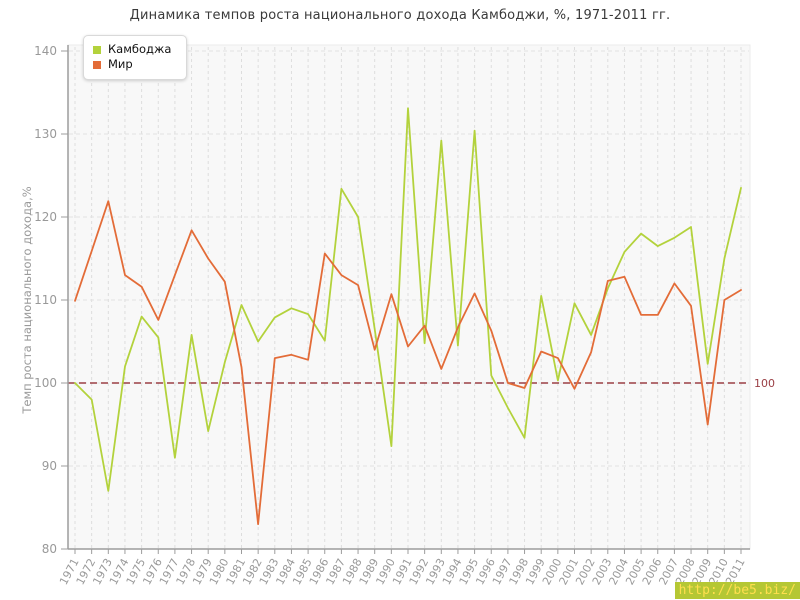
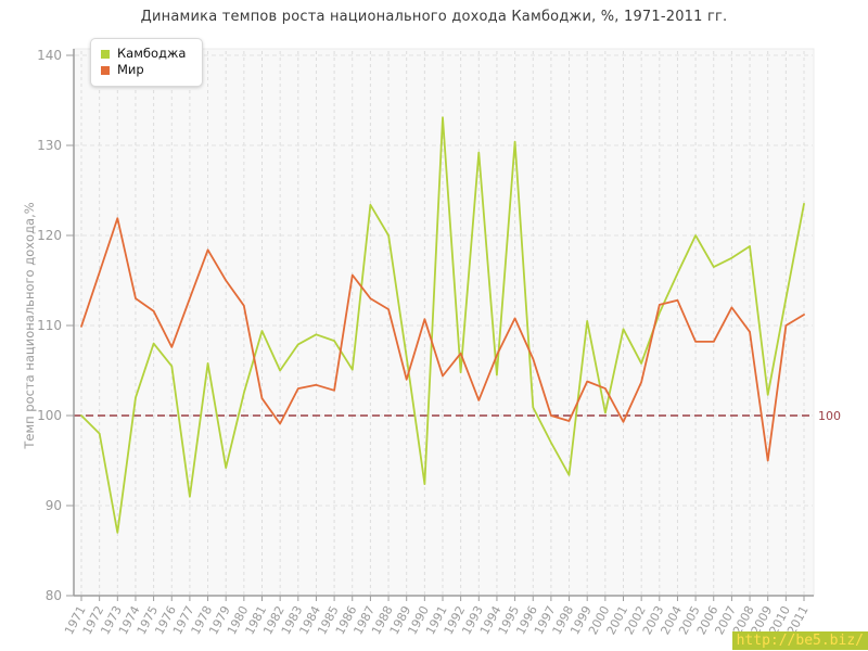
Мир/1982: 83 -> 99
Камбоджа/2005: 118 -> 120
Камбоджа/2010: 115 -> 113
